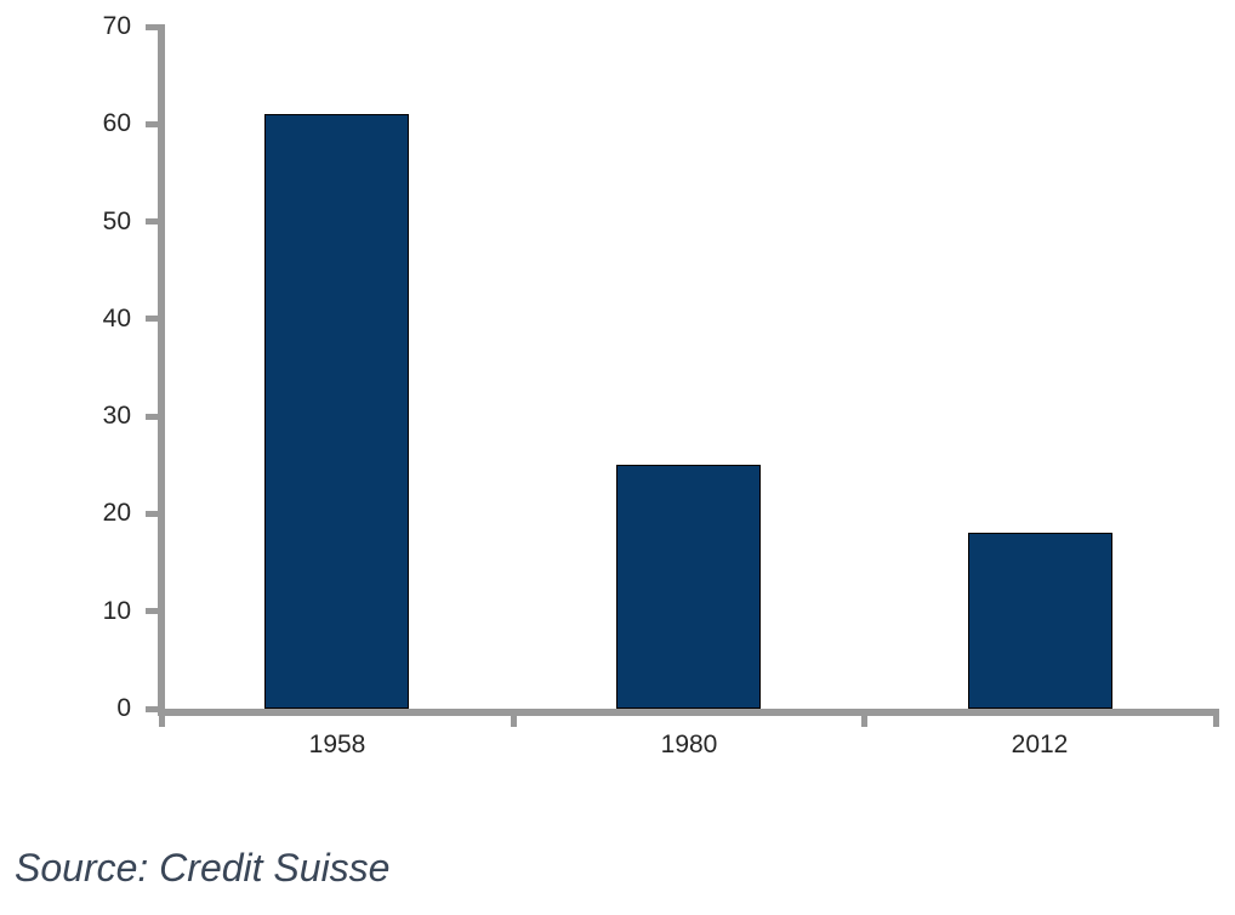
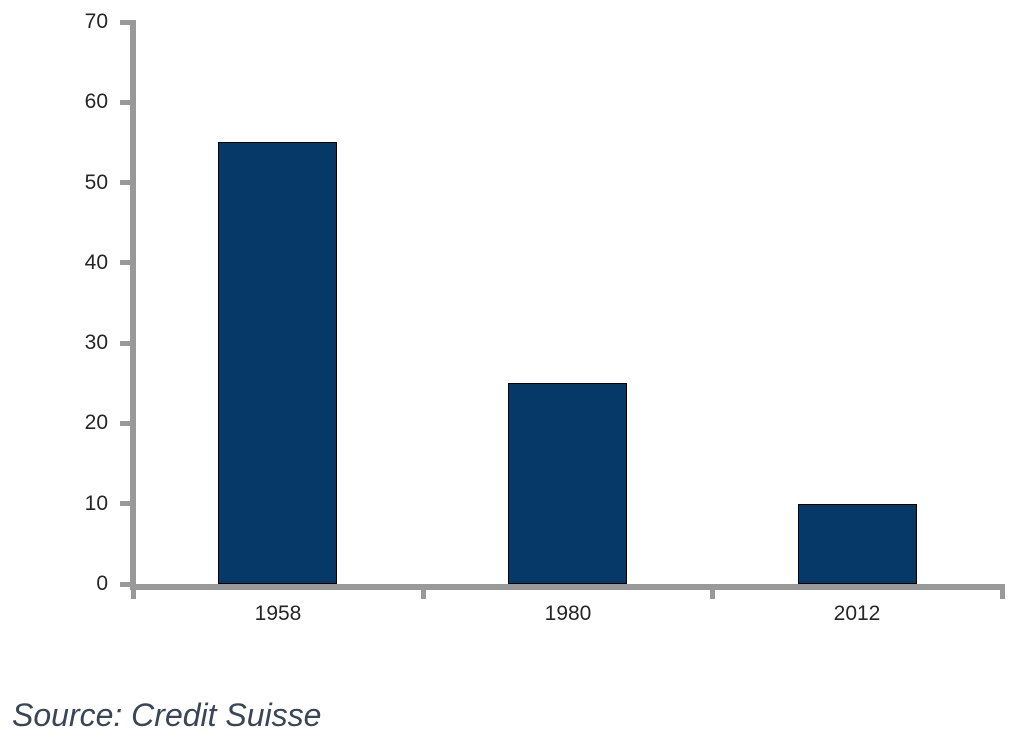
1958: 61 -> 55
2012: 18 -> 10
